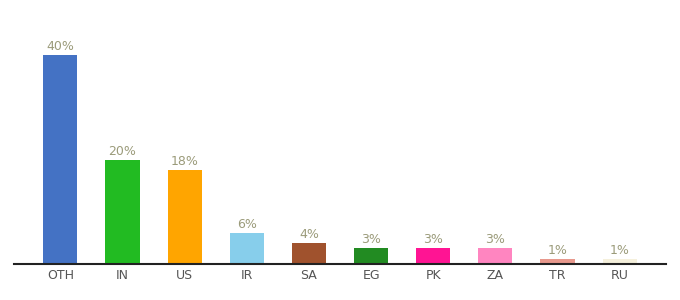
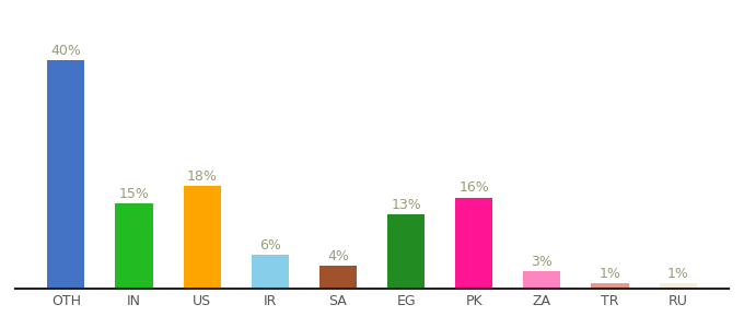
IN: 20% -> 15%
EG: 3% -> 13%
PK: 3% -> 16%
